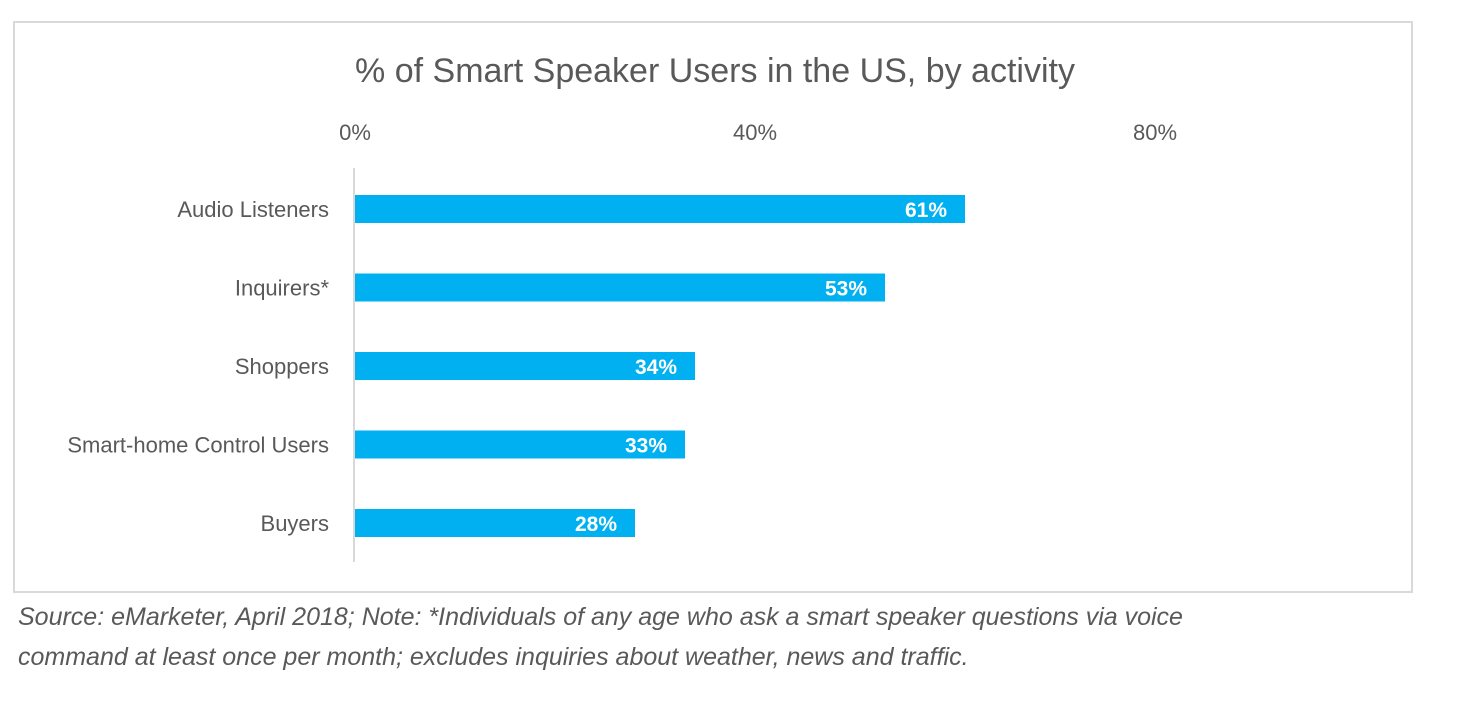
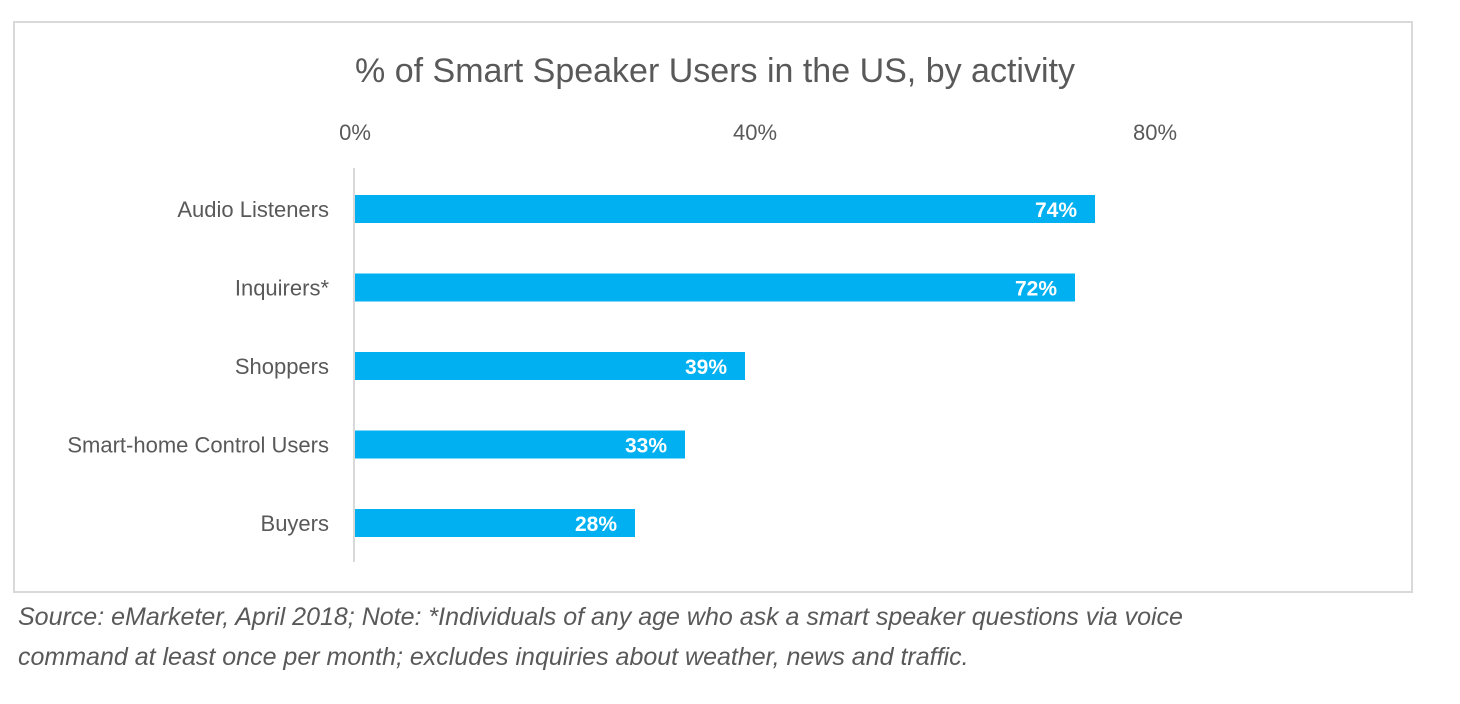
Audio Listeners: 61% -> 74%
Inquirers*: 53% -> 72%
Shoppers: 34% -> 39%
